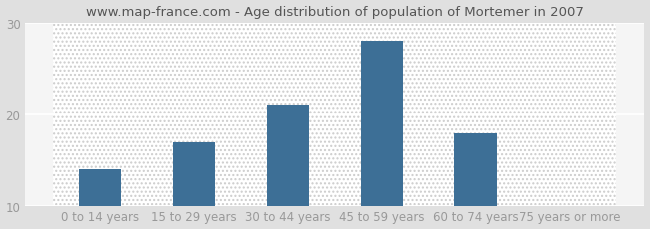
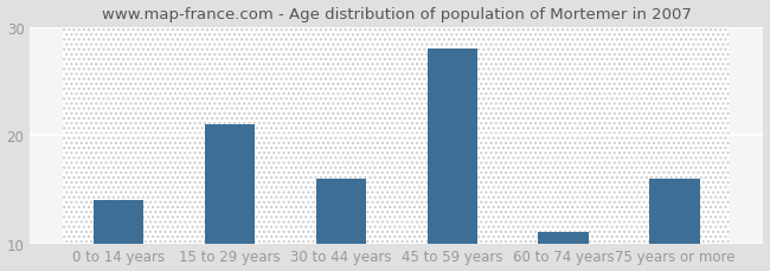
15 to 29 years: 17 -> 21
30 to 44 years: 21 -> 16
60 to 74 years: 18 -> 11
75 years or more: 10 -> 16
